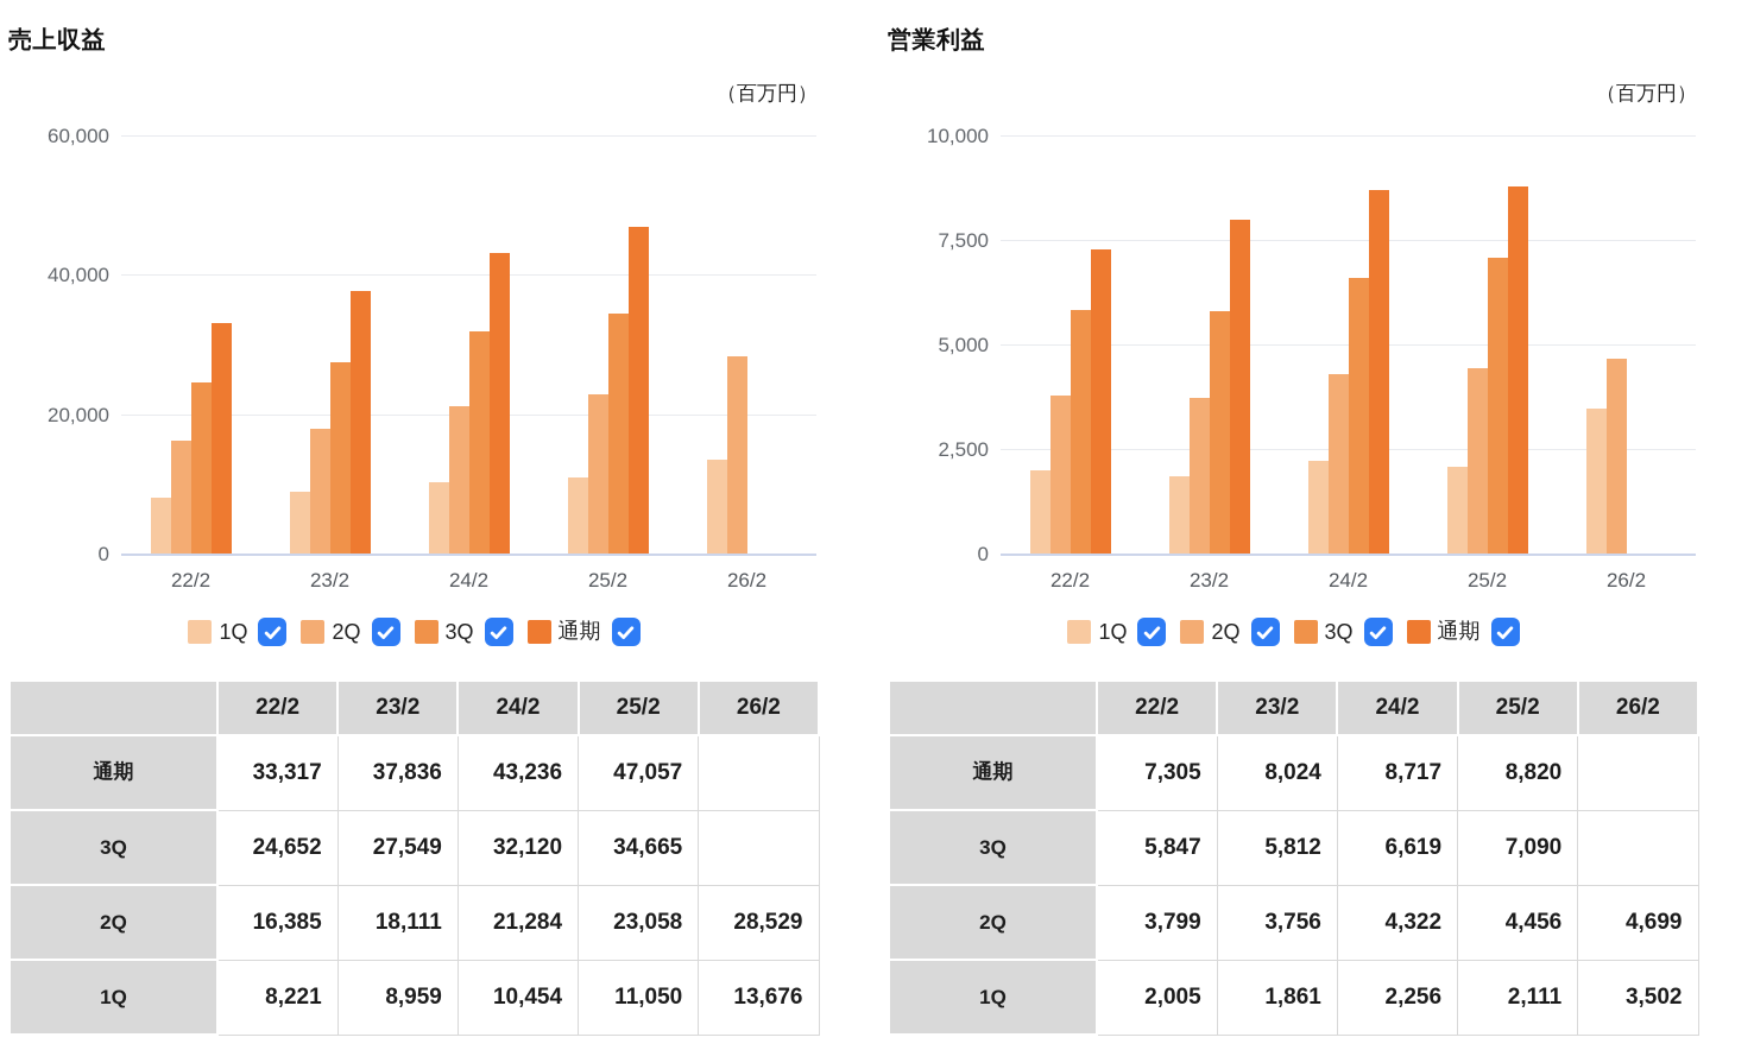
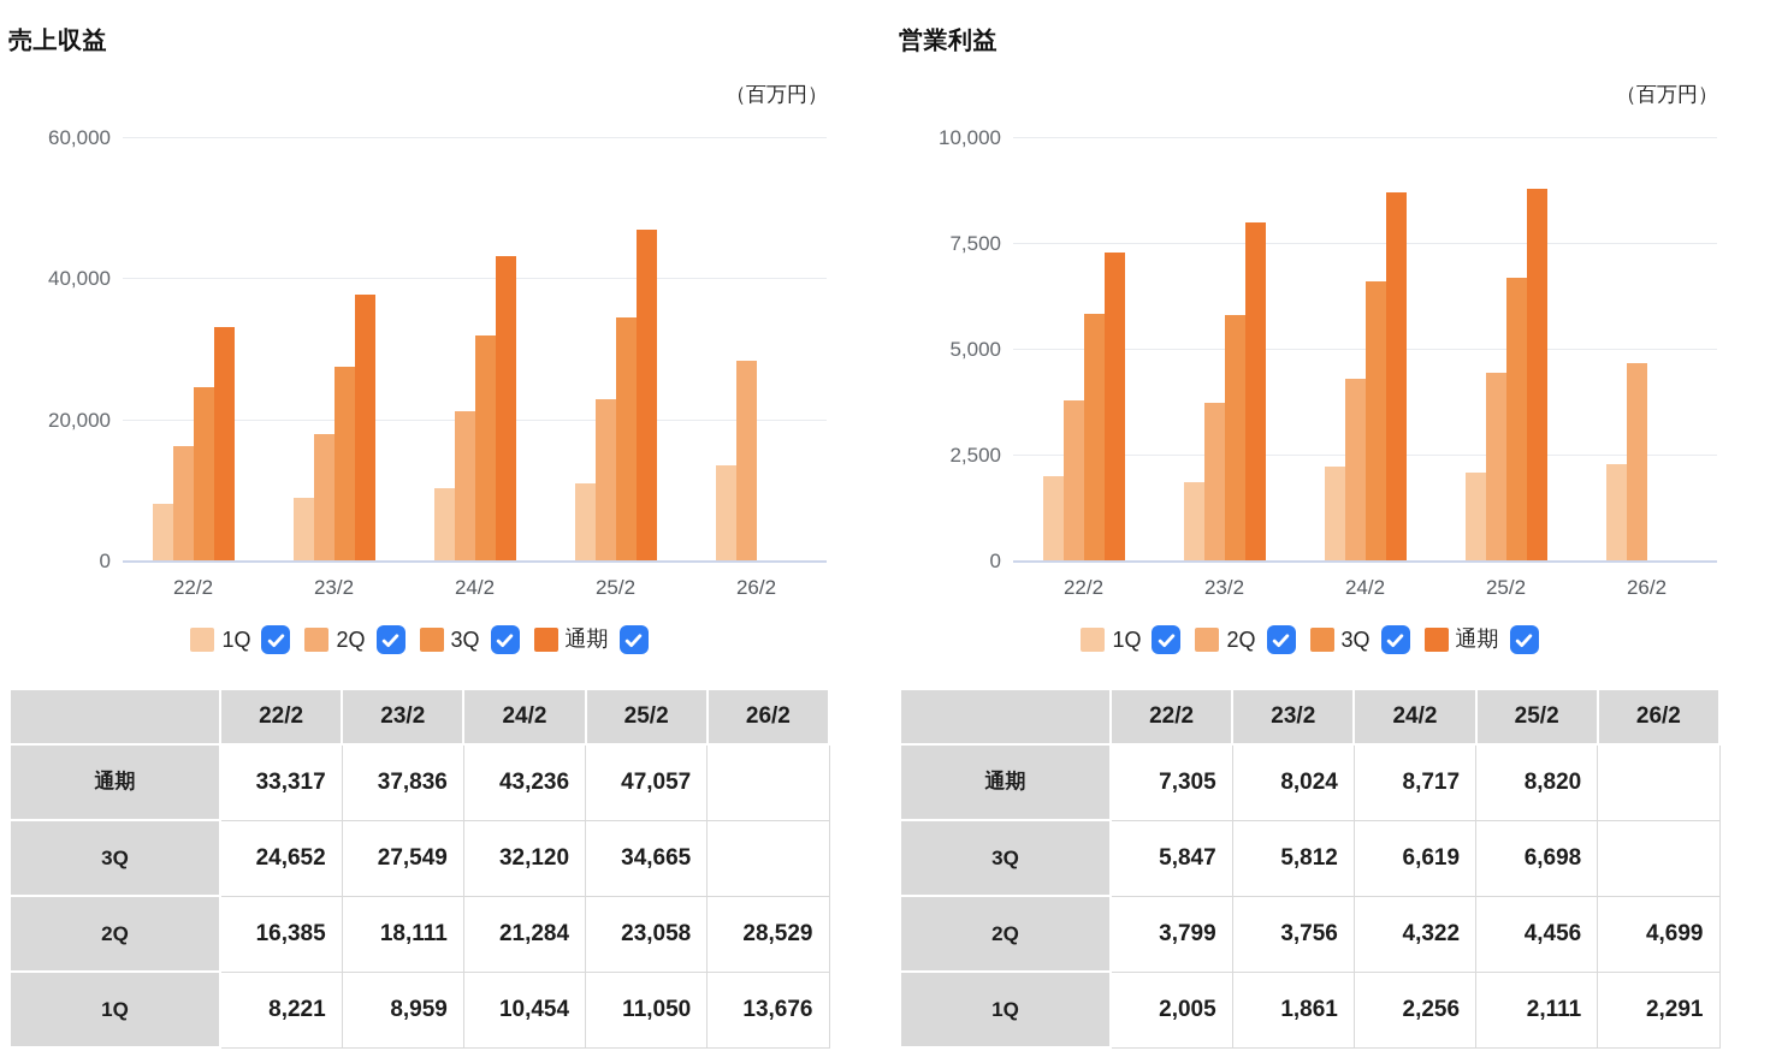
営業利益/3Q/25/2: 7,090 -> 6,698
営業利益/1Q/26/2: 3,502 -> 2,291
